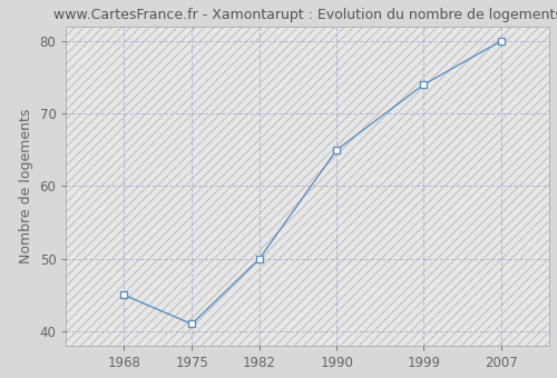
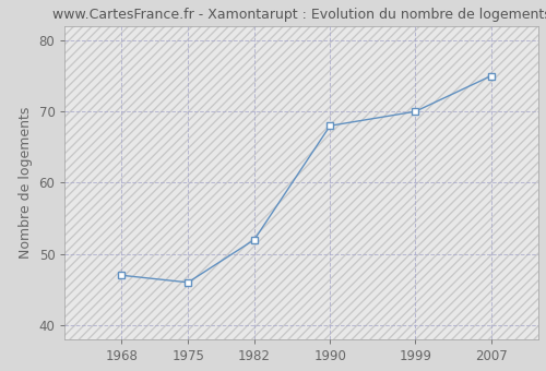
1968: 45 -> 47
1975: 41 -> 46
1982: 50 -> 52
1990: 65 -> 68
1999: 74 -> 70
2007: 80 -> 75
